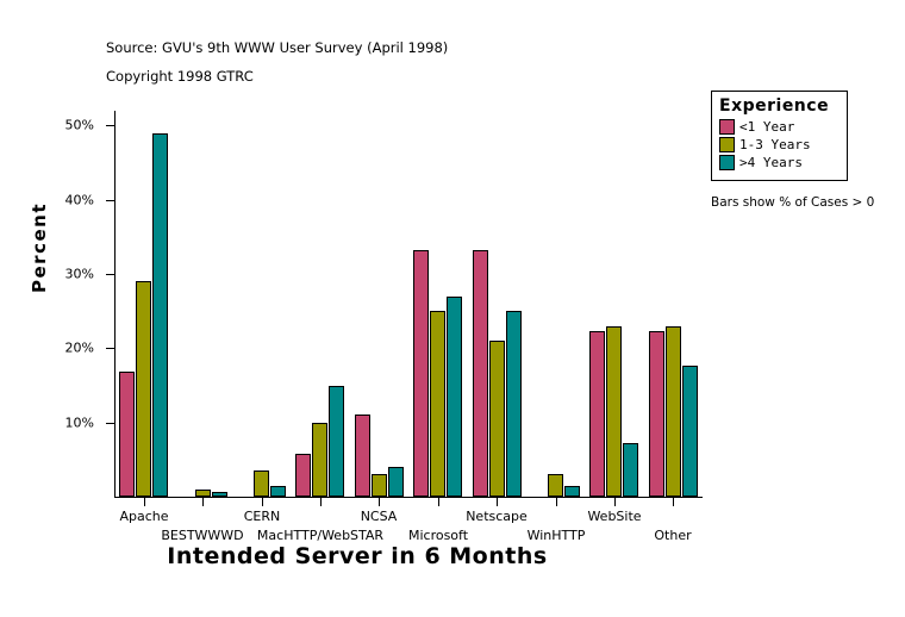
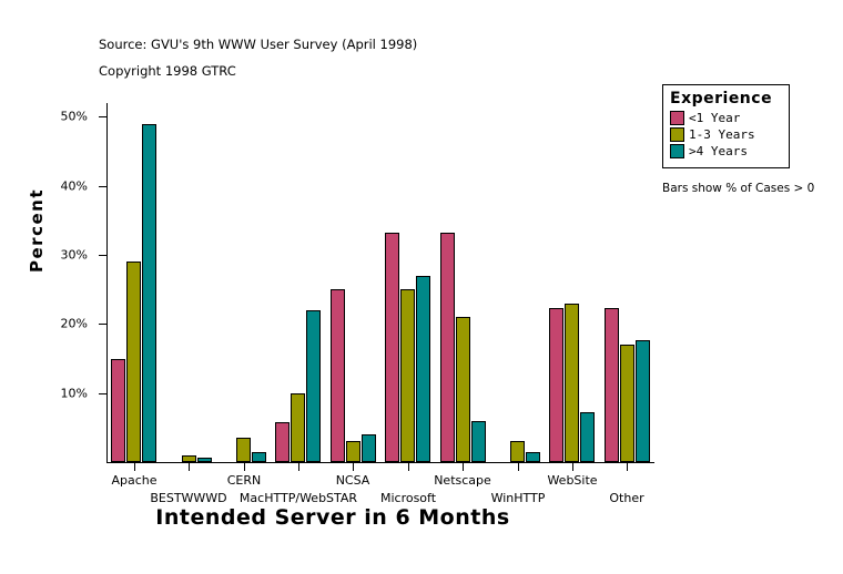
<1 Year/Apache: 17% -> 15%
>4 Years/MacHTTP/WebSTAR: 15% -> 22%
<1 Year/NCSA: 11% -> 25%
>4 Years/Netscape: 25% -> 6%
1-3 Years/Other: 23% -> 17%
